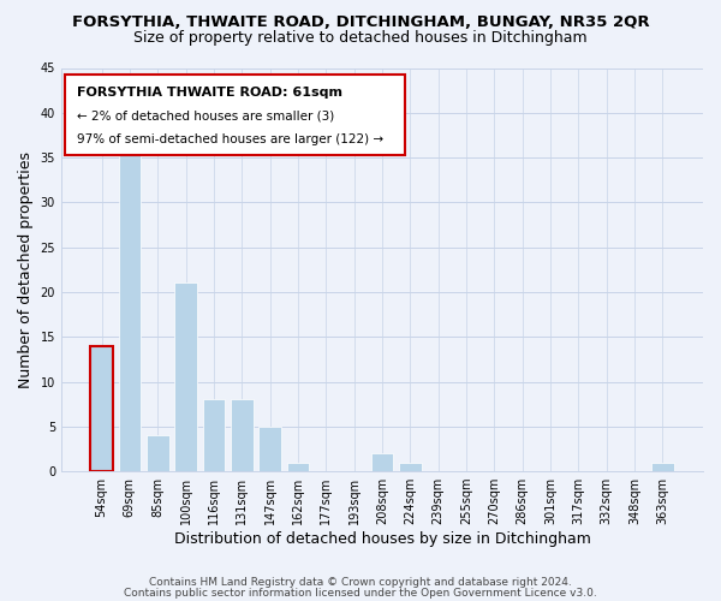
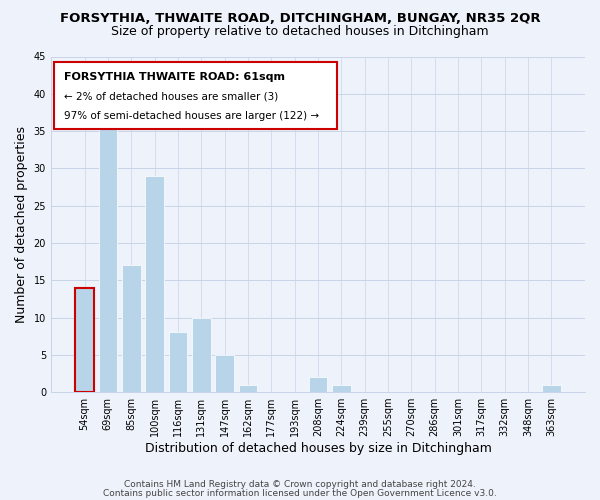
85sqm: 4 -> 17
100sqm: 21 -> 29
131sqm: 8 -> 10
